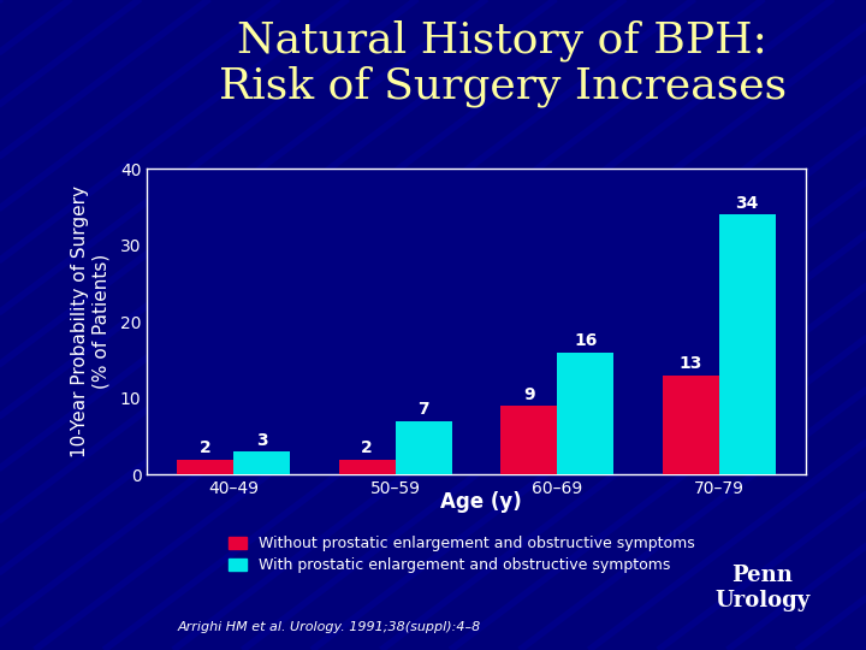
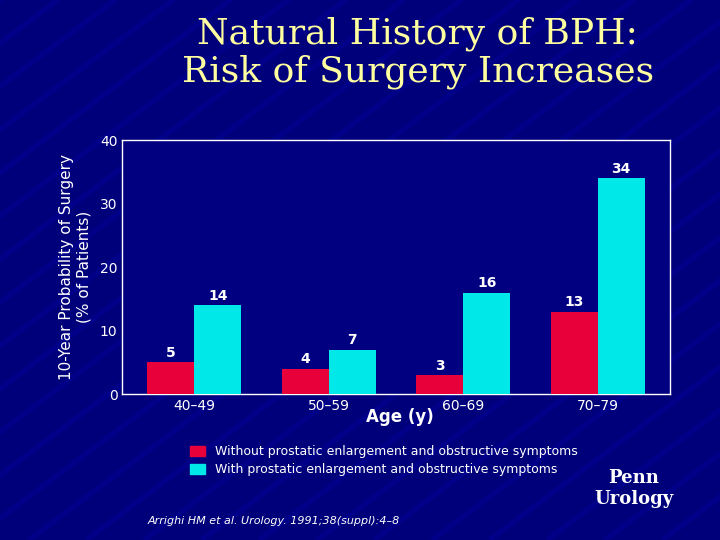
Without prostatic enlargement and obstructive symptoms/40–49: 2 -> 5
With prostatic enlargement and obstructive symptoms/40–49: 3 -> 14
Without prostatic enlargement and obstructive symptoms/50–59: 2 -> 4
Without prostatic enlargement and obstructive symptoms/60–69: 9 -> 3
